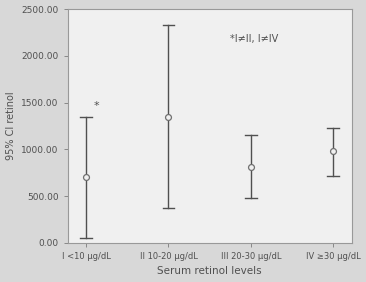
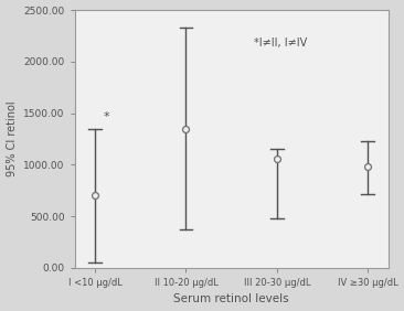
III 20-30 μg/dL: 810 -> 1060
